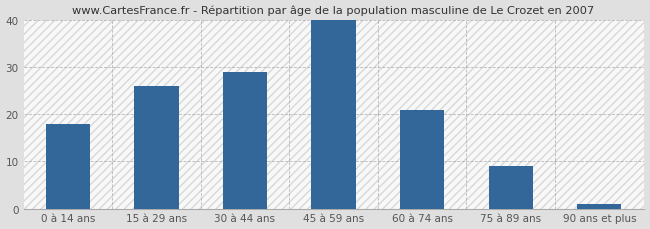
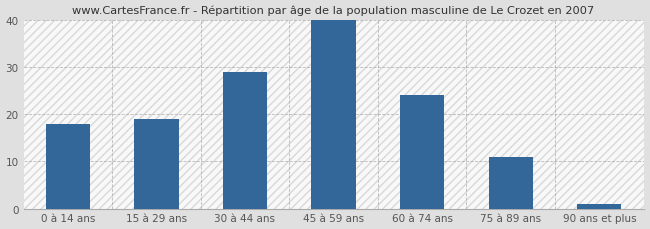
15 à 29 ans: 26 -> 19
60 à 74 ans: 21 -> 24
75 à 89 ans: 9 -> 11
